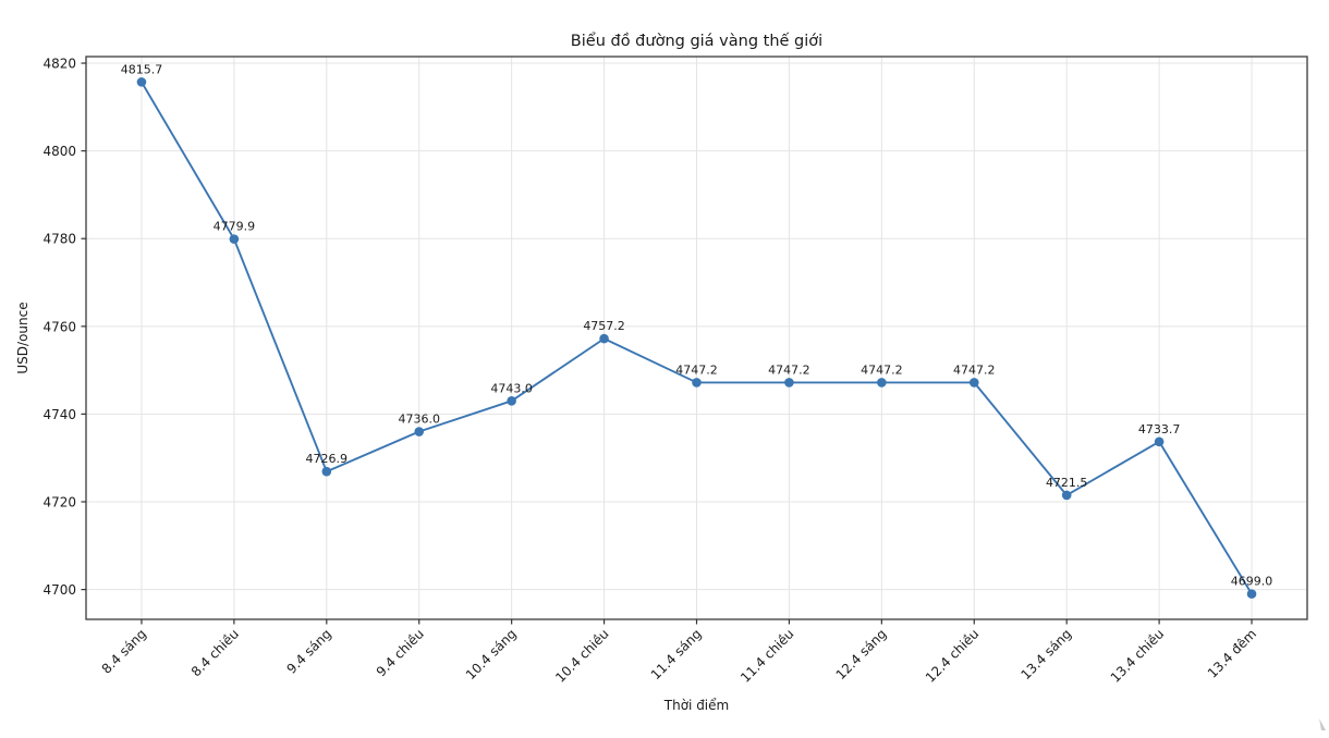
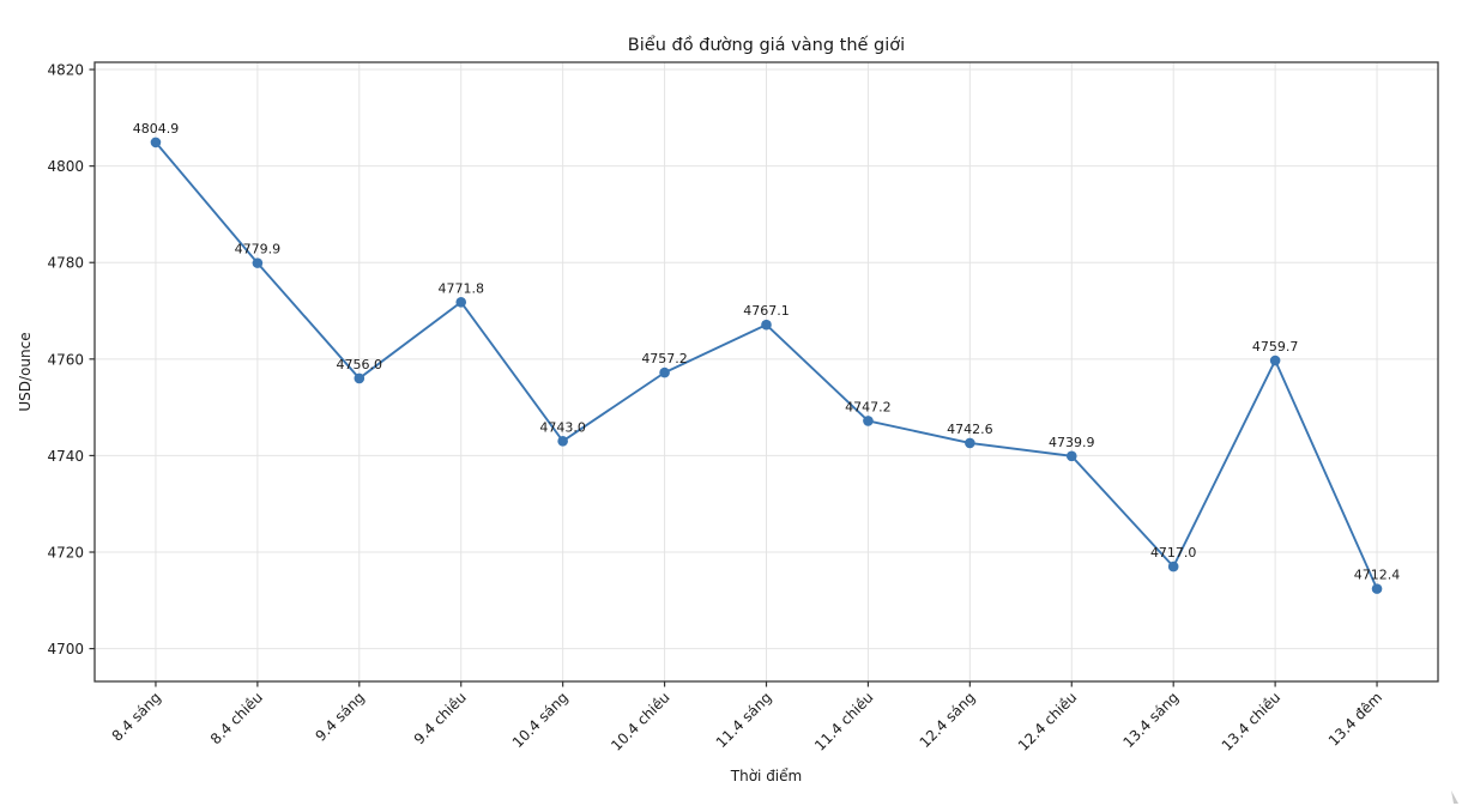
8.4 sáng: 4815.7 -> 4804.9
9.4 sáng: 4726.9 -> 4756.0
9.4 chiều: 4736.0 -> 4771.8
11.4 sáng: 4747.2 -> 4767.1
12.4 sáng: 4747.2 -> 4742.6
12.4 chiều: 4747.2 -> 4739.9
13.4 sáng: 4721.5 -> 4717.0
13.4 chiều: 4733.7 -> 4759.7
13.4 đêm: 4699.0 -> 4712.4
